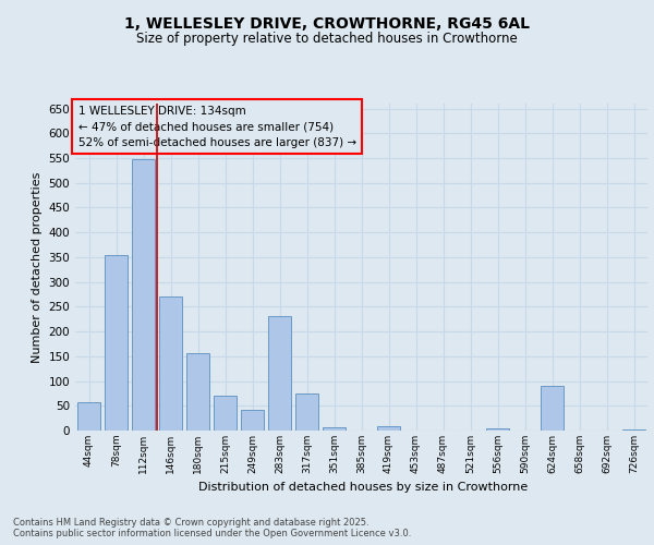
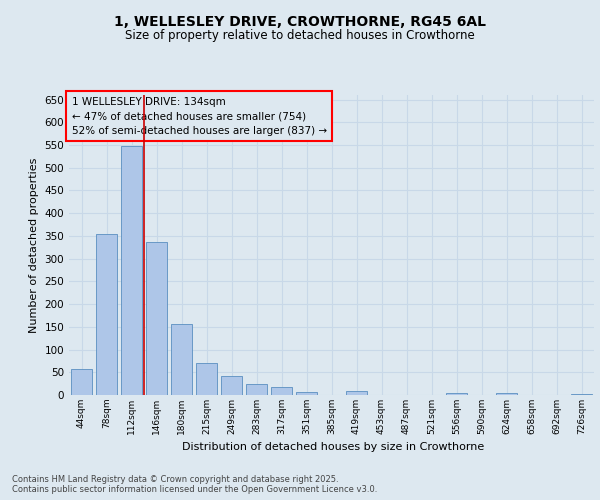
146sqm: 270 -> 337
283sqm: 230 -> 25
317sqm: 75 -> 18
624sqm: 90 -> 5
